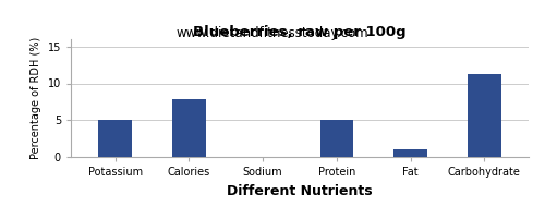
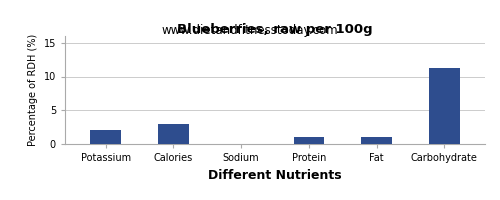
Potassium: 5.0 -> 2.1
Calories: 7.8 -> 3.0
Protein: 5.0 -> 1.1
